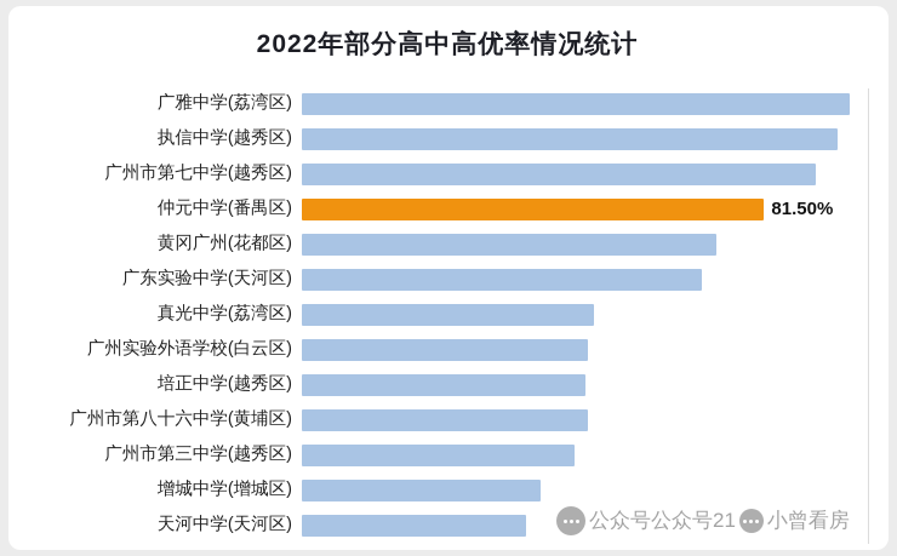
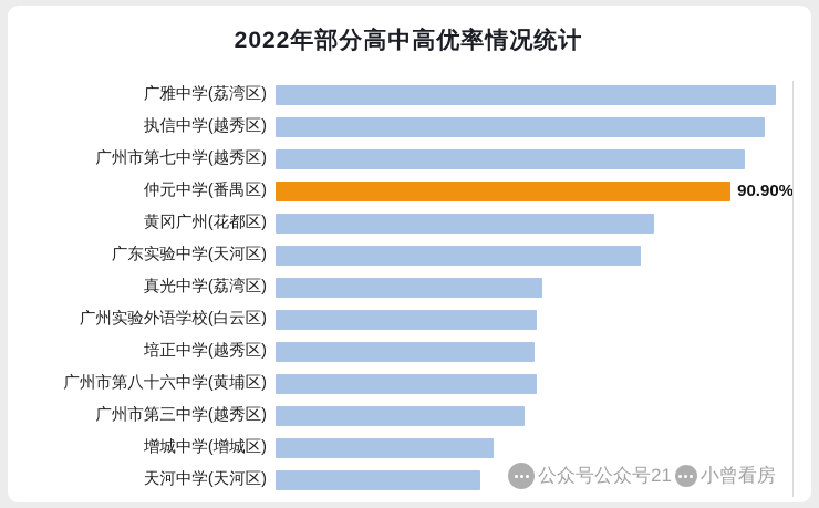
仲元中学(番禺区): 81.50% -> 90.90%
